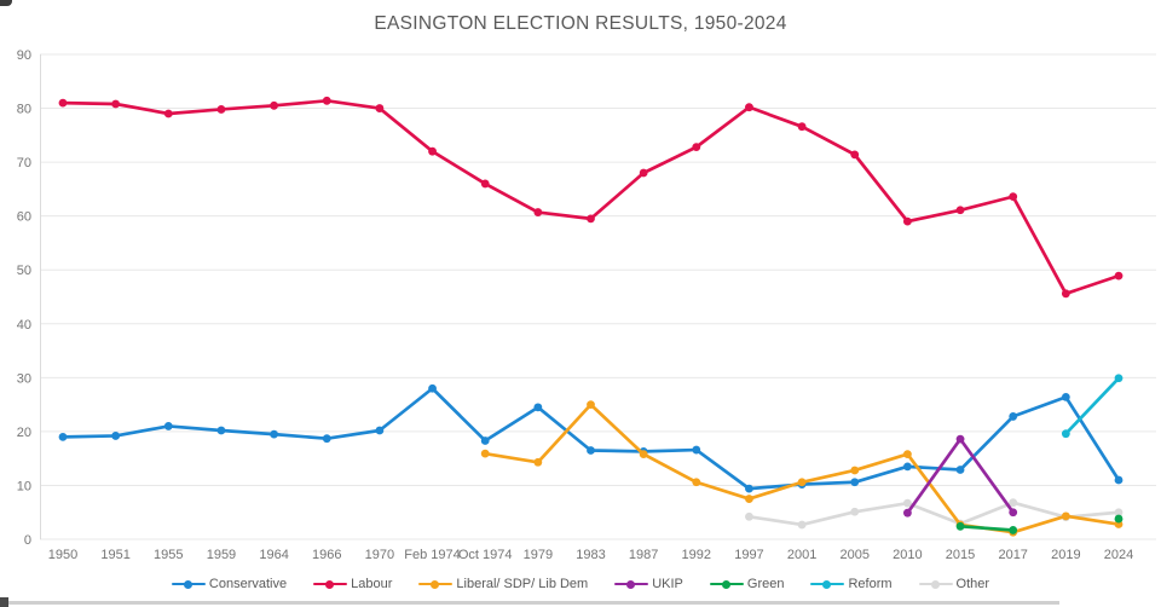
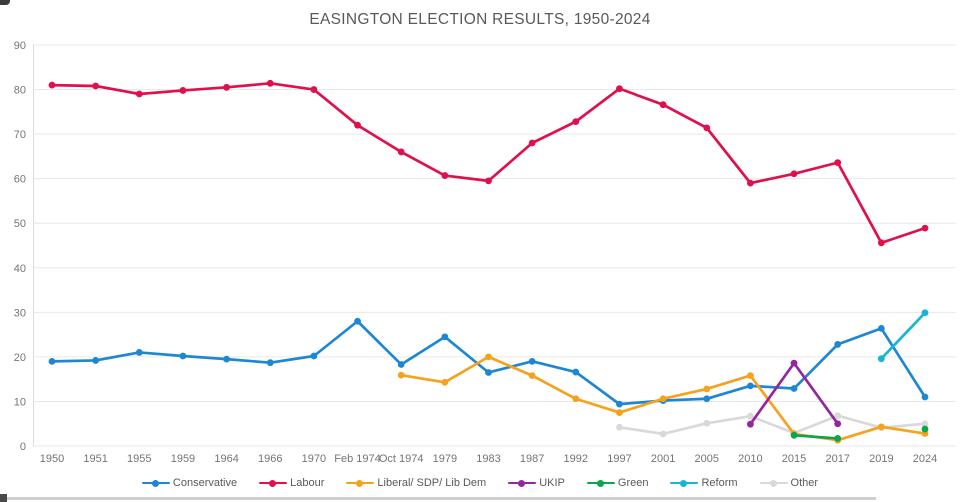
Liberal/ SDP/ Lib Dem/1983: 25 -> 20
Conservative/1987: 16 -> 19
